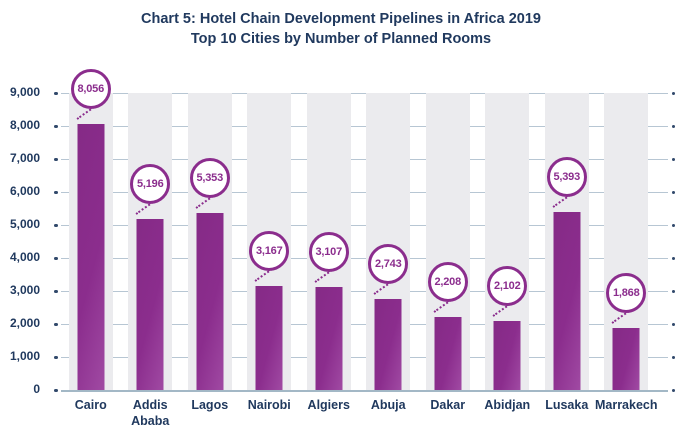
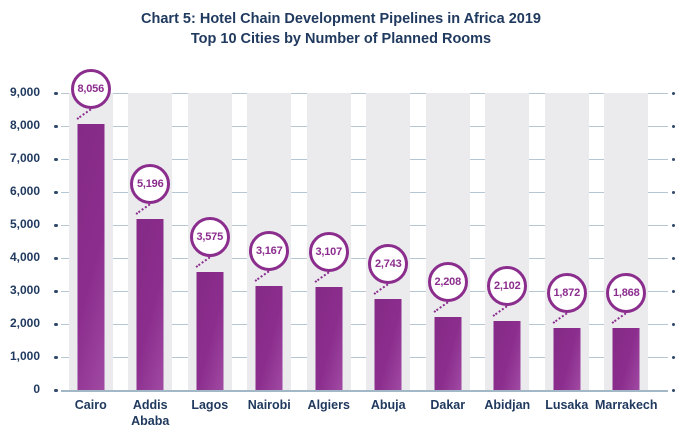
Lagos: 5,353 -> 3,575
Lusaka: 5,393 -> 1,872
